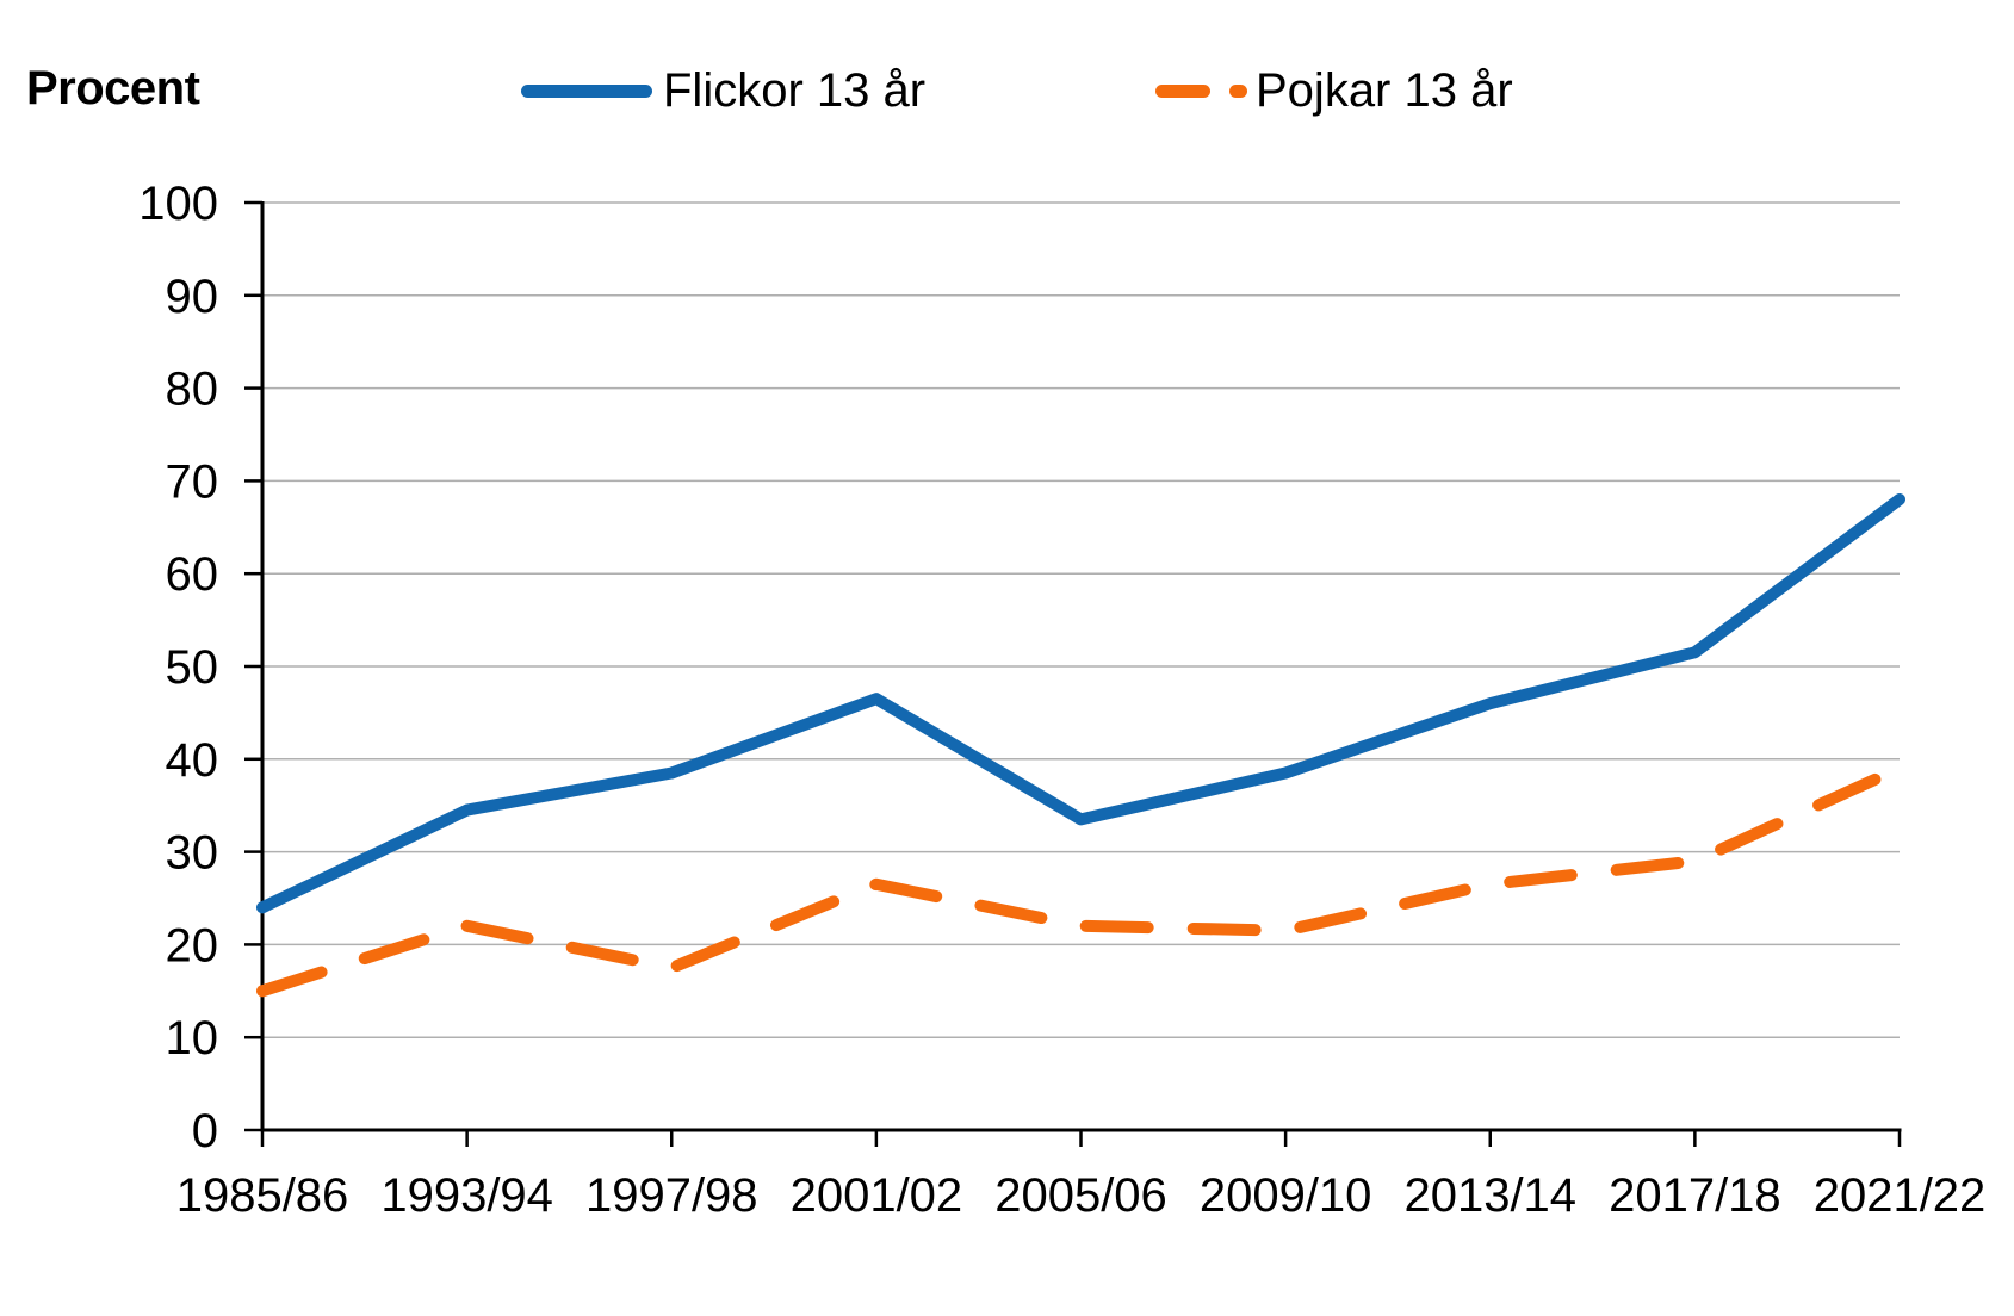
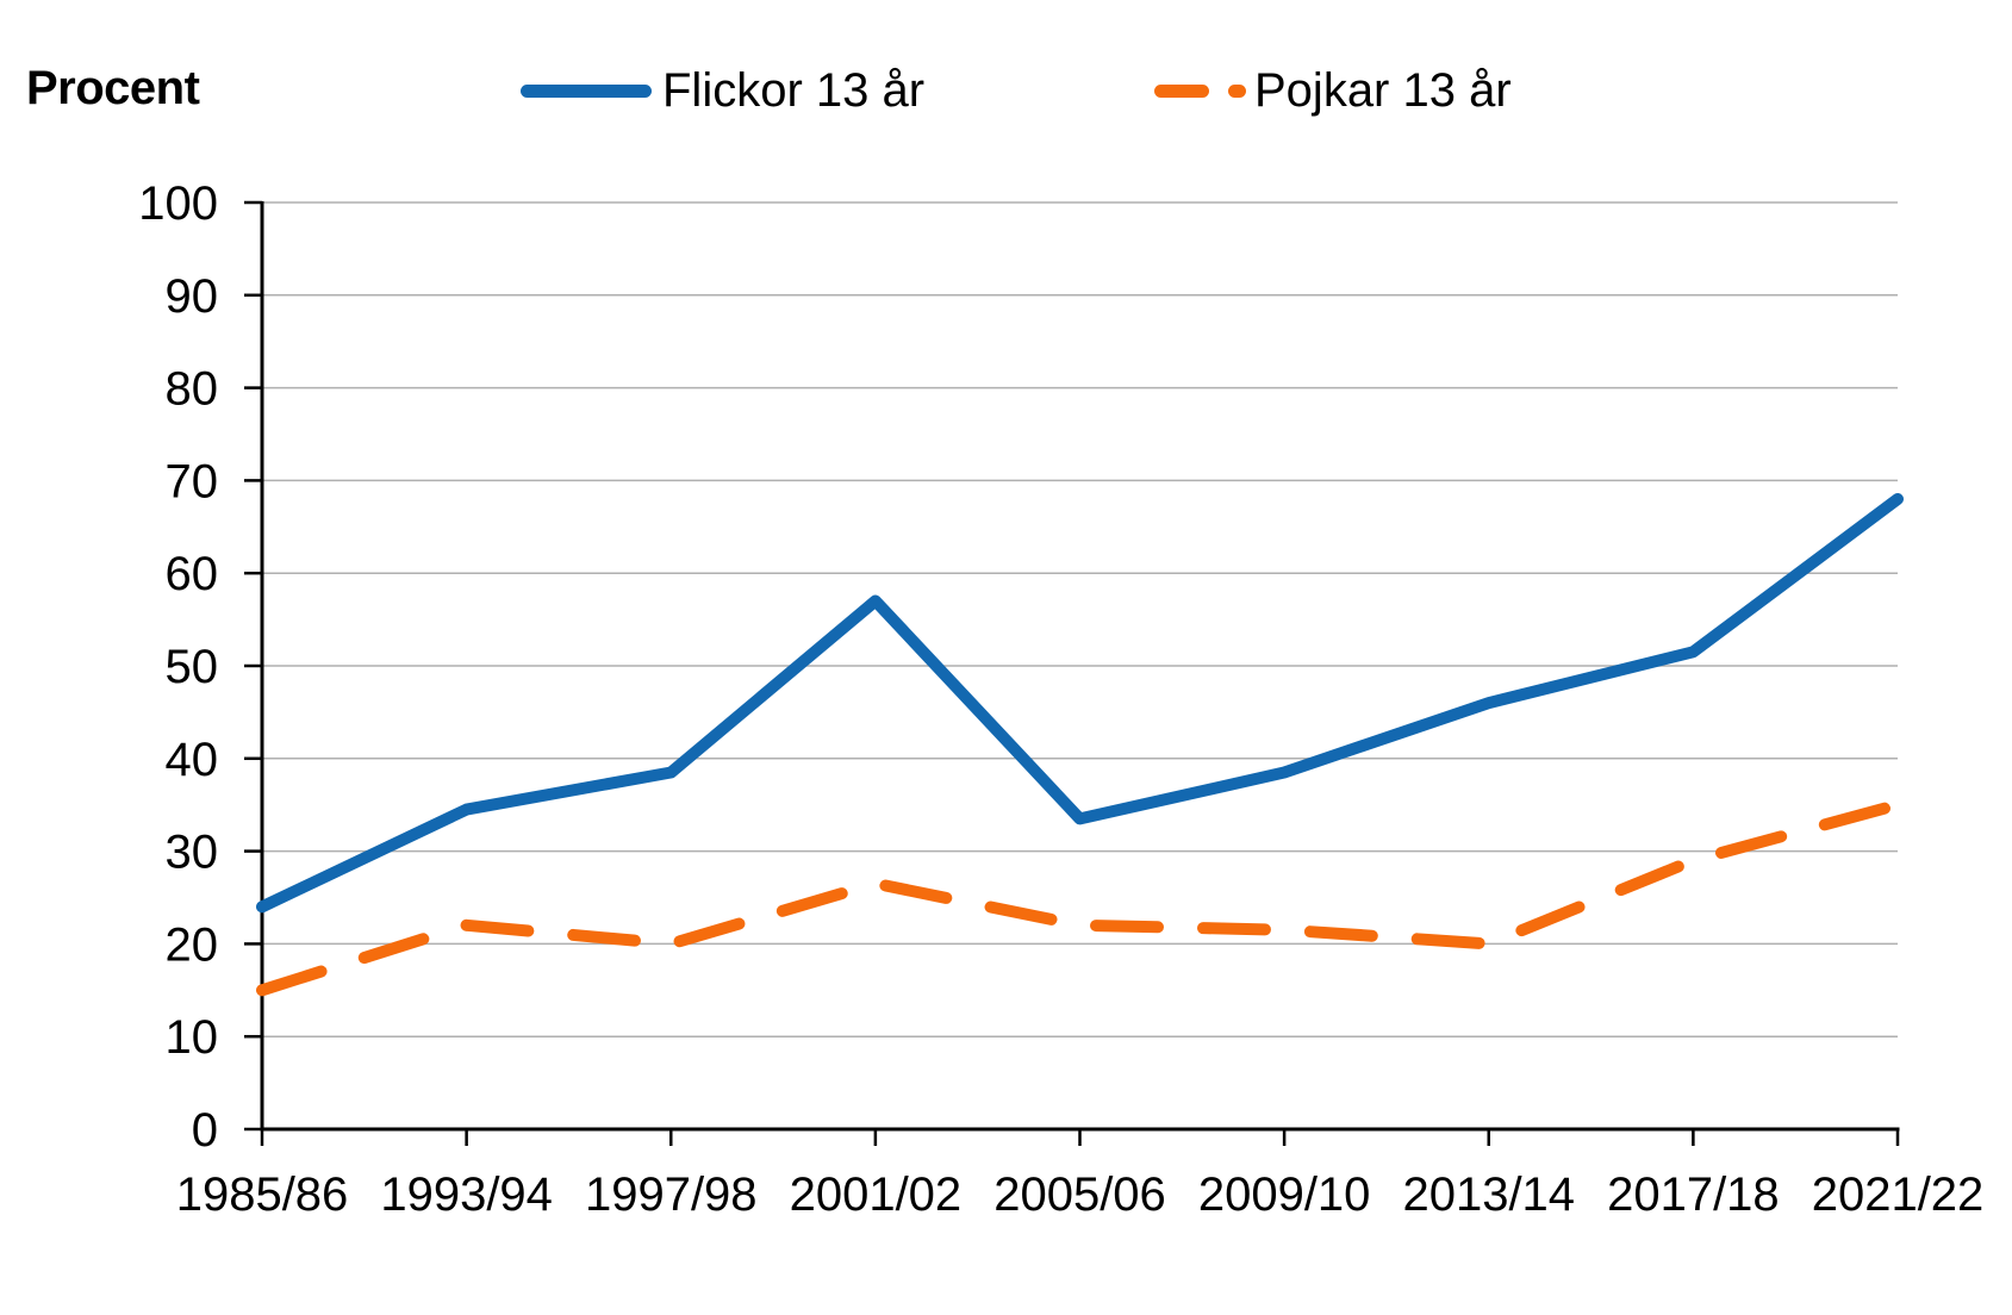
Pojkar 13 år/1997/98: 18 -> 20
Flickor 13 år/2001/02: 46 -> 57
Pojkar 13 år/2013/14: 26 -> 20
Pojkar 13 år/2021/22: 39 -> 35
